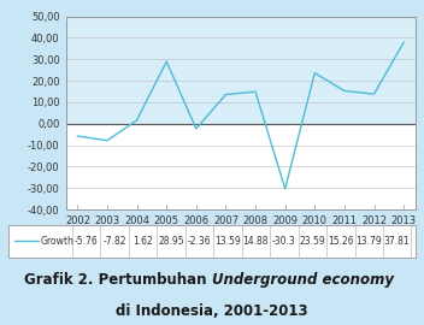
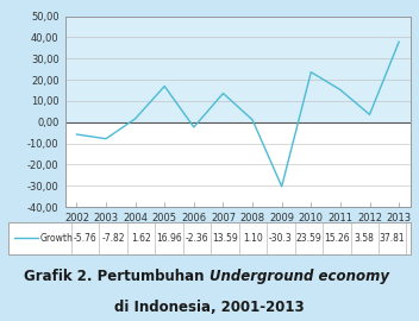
2005: 28.95 -> 16.96
2008: 14.88 -> 1.10
2012: 13.79 -> 3.58
